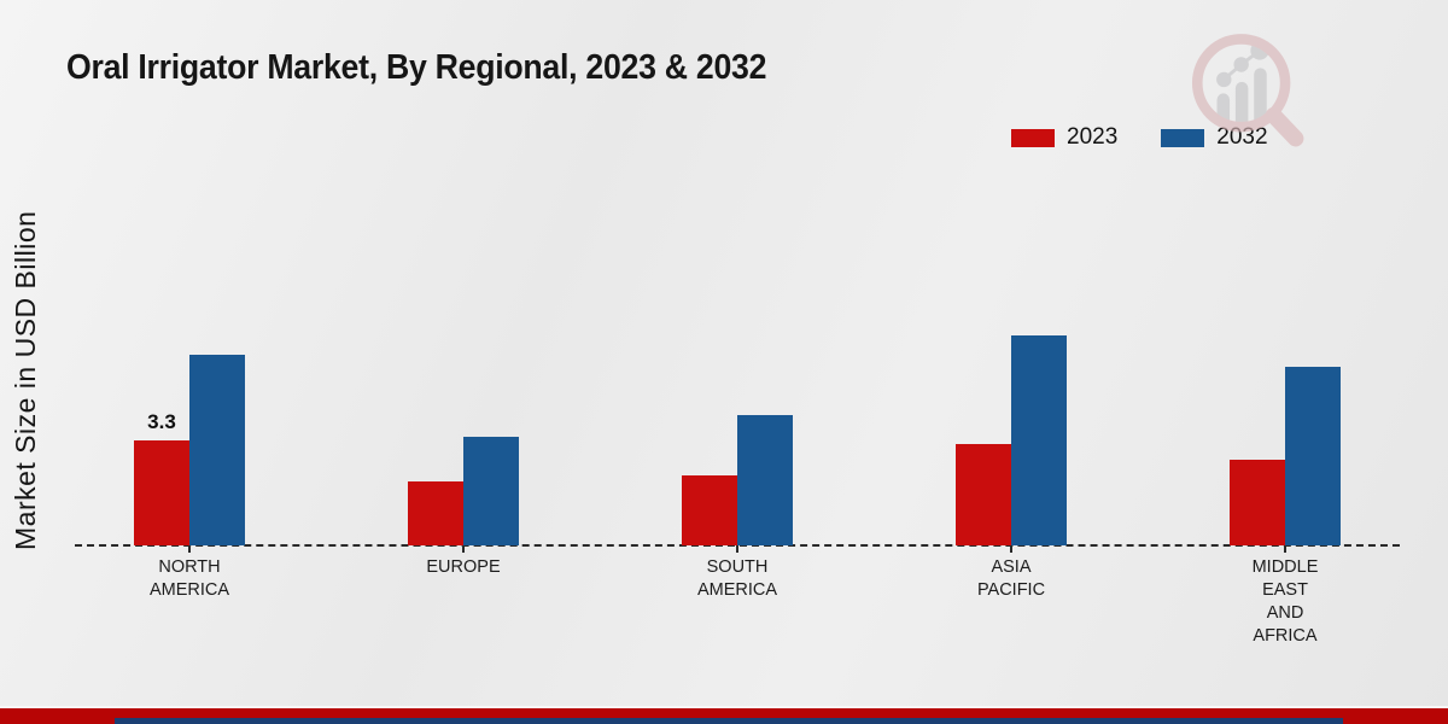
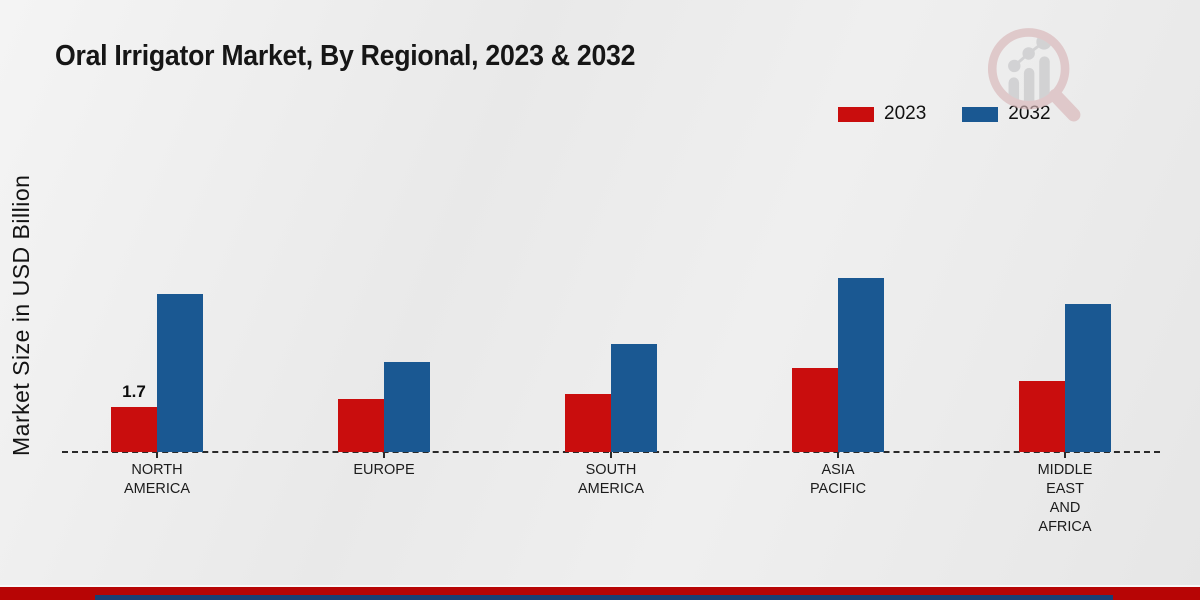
2023/NORTH AMERICA: 3.3 -> 1.7
